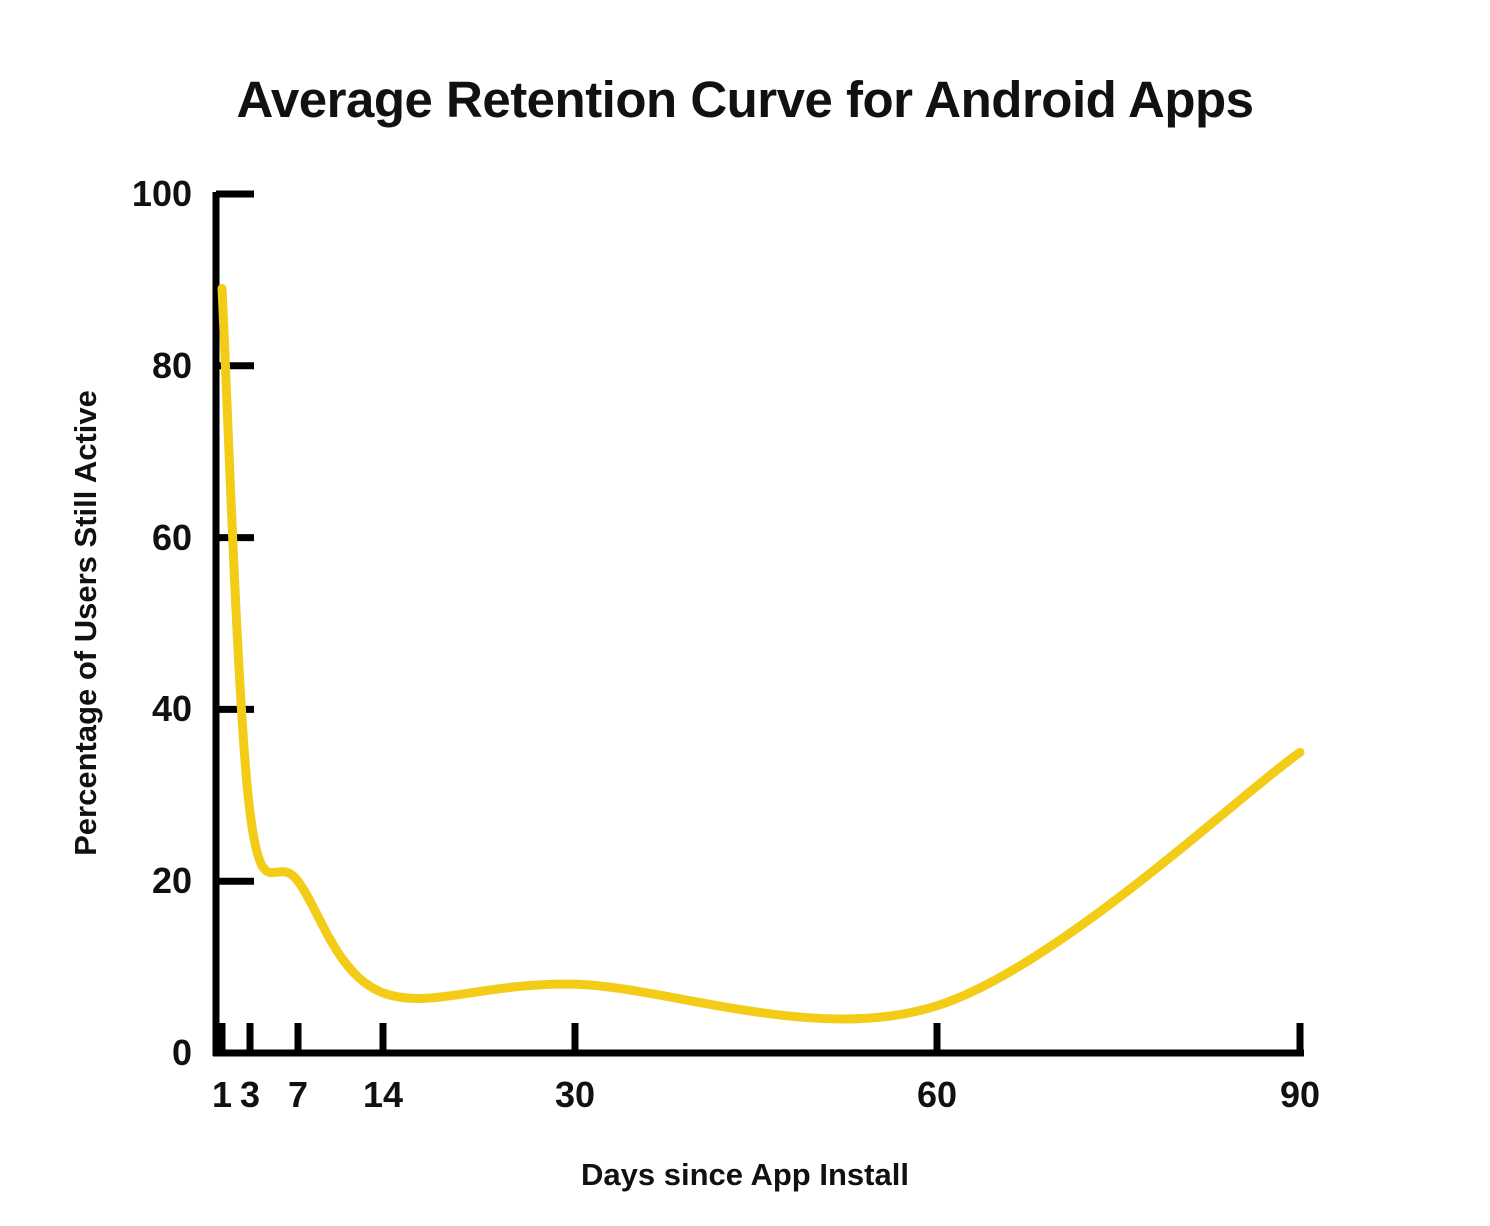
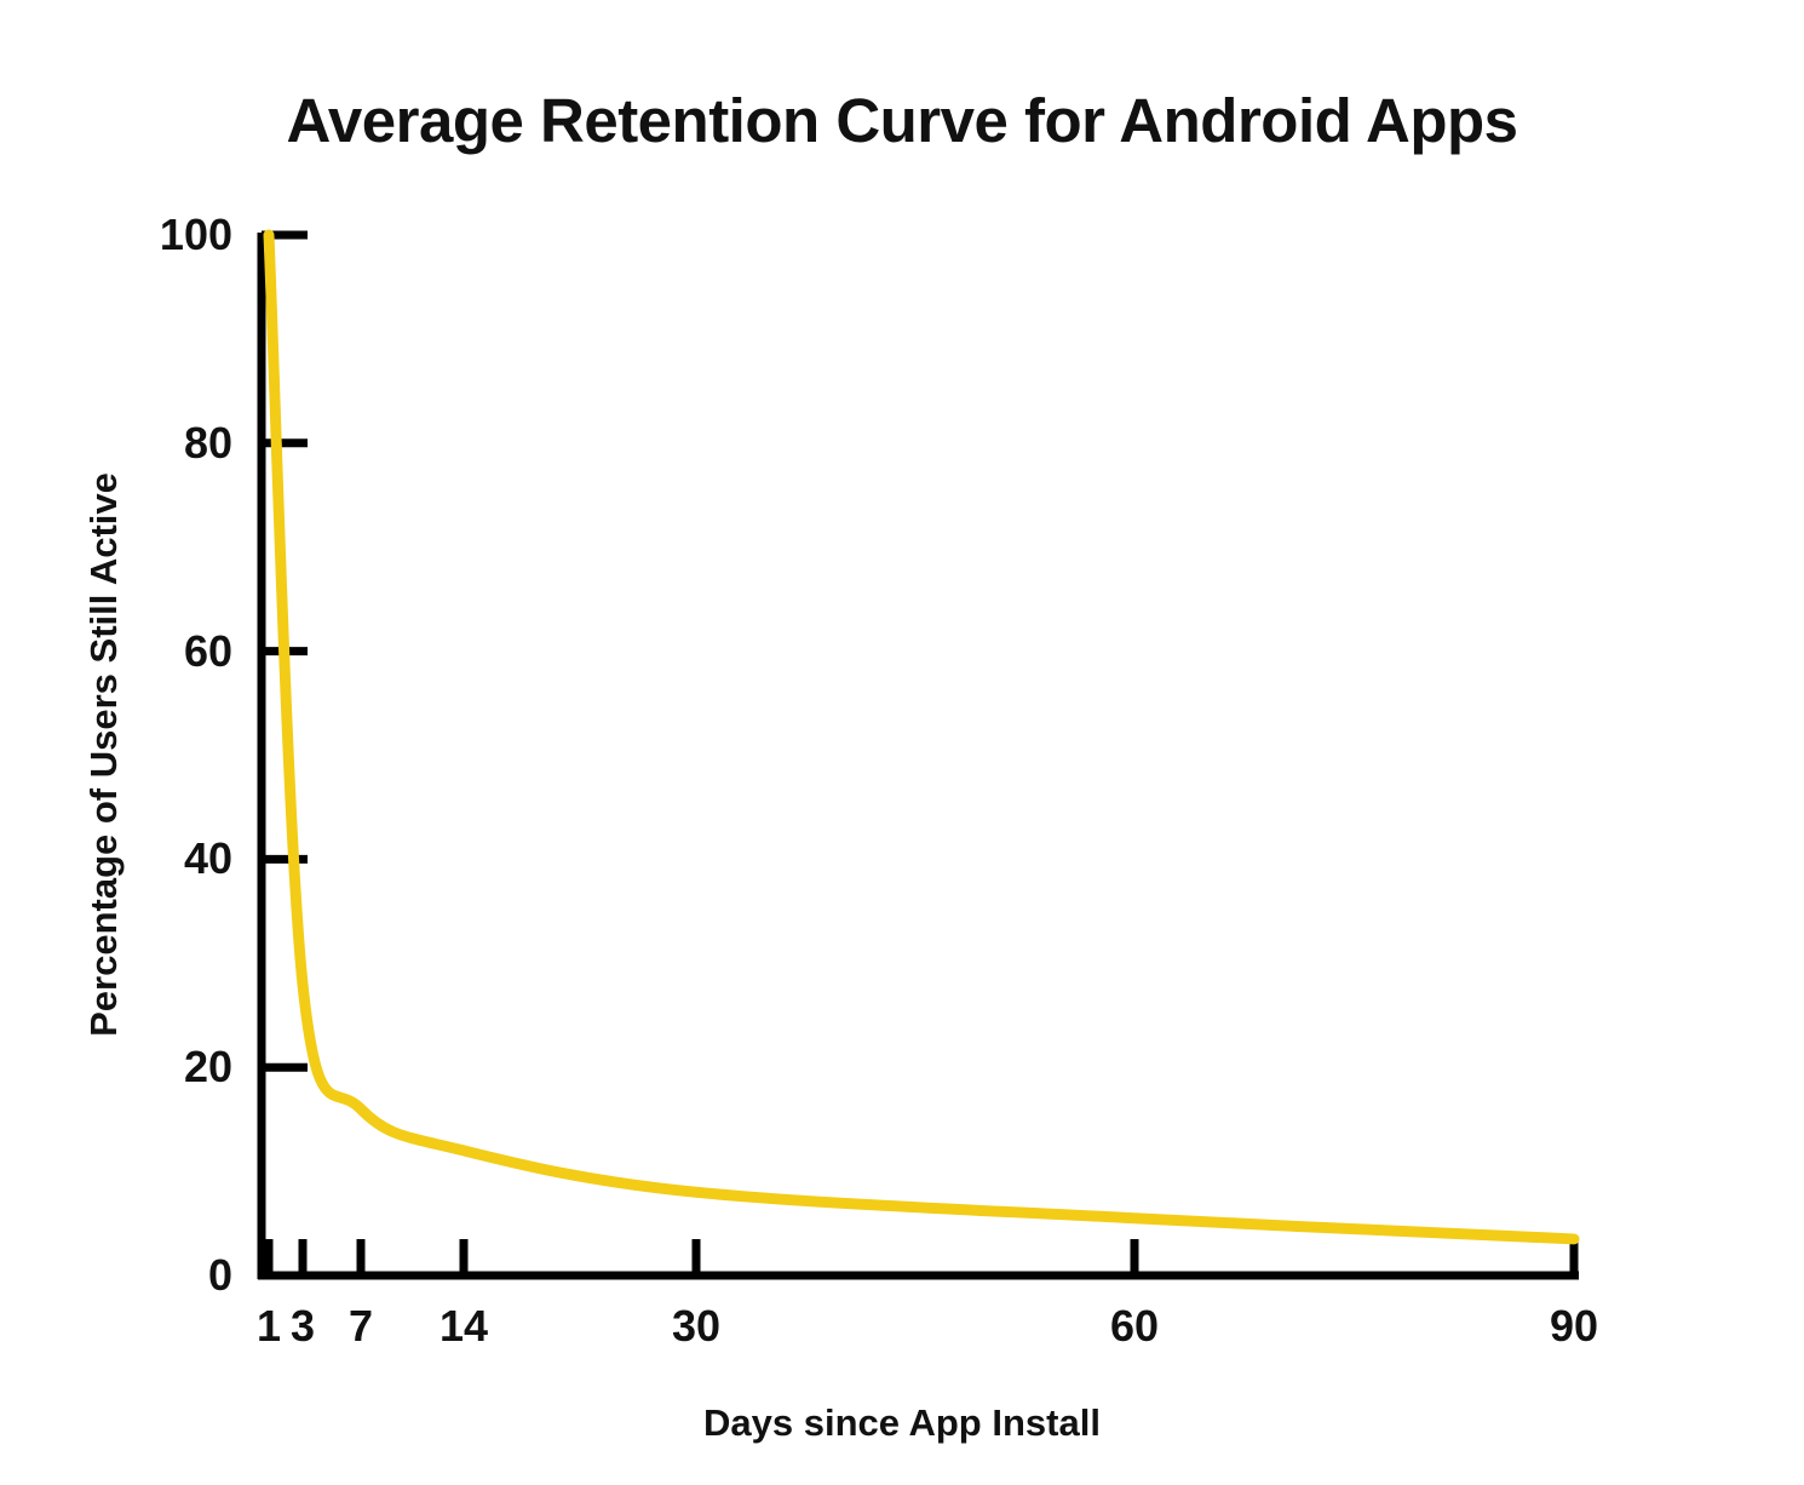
1: 89 -> 100
7: 20 -> 16
14: 7 -> 12
90: 35 -> 4
